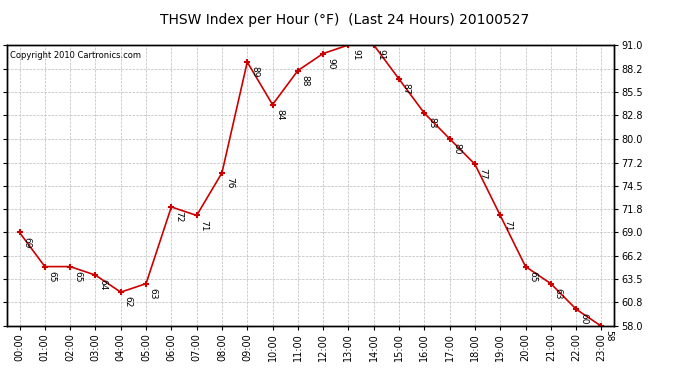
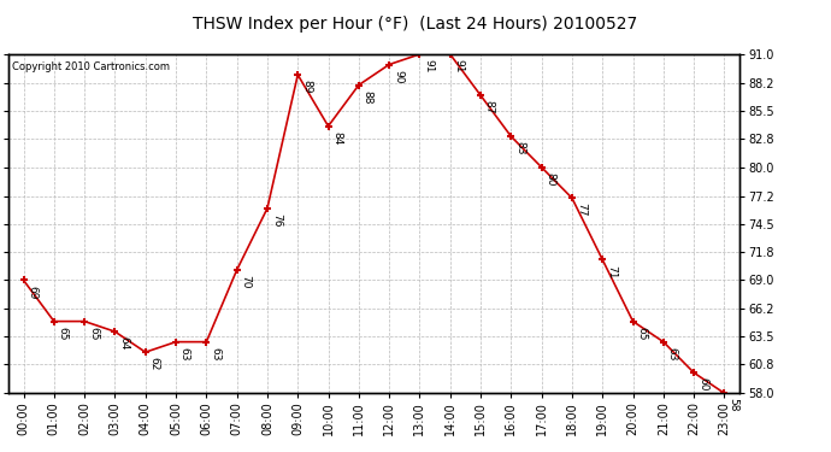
06:00: 72 -> 63
07:00: 71 -> 70
